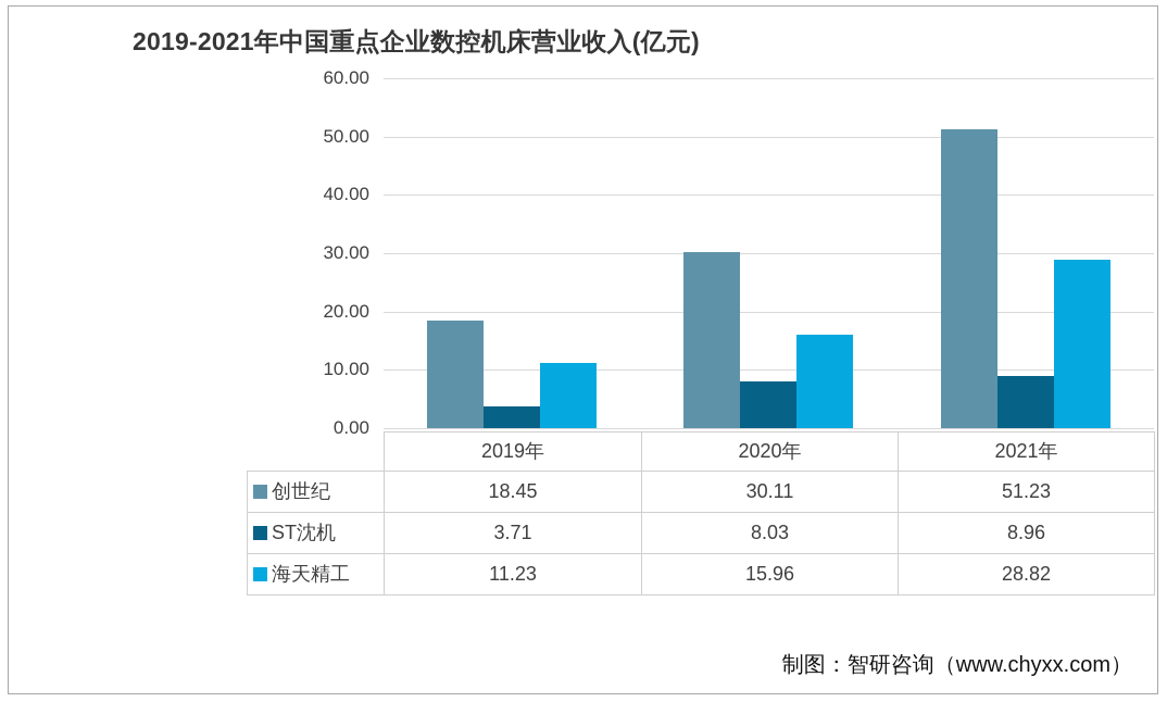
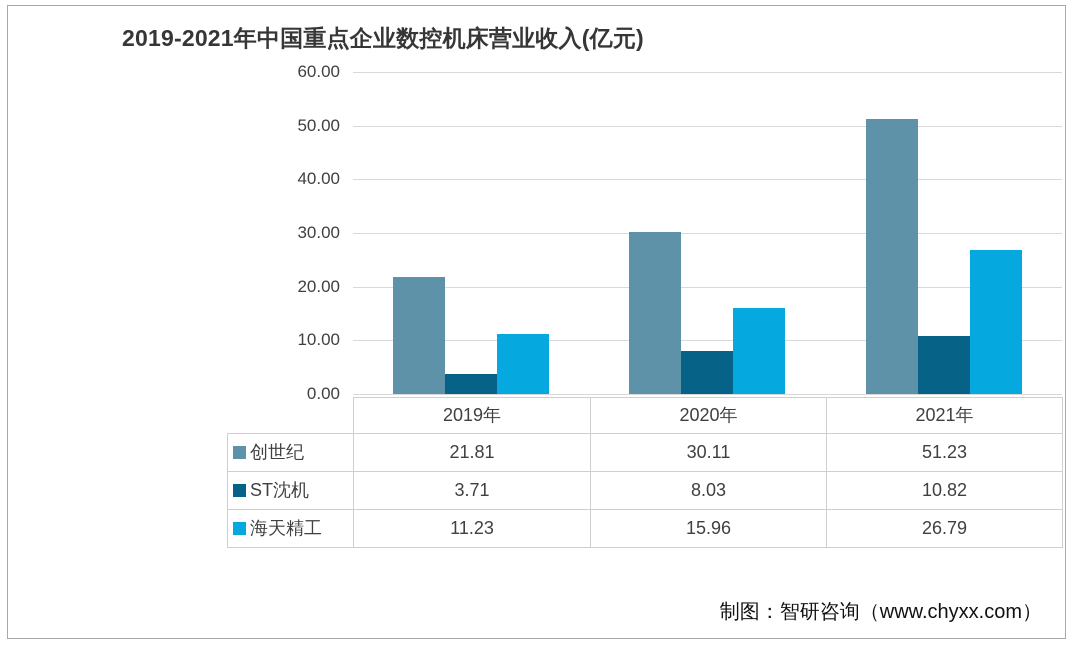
创世纪/2019年: 18.45 -> 21.81
ST沈机/2021年: 8.96 -> 10.82
海天精工/2021年: 28.82 -> 26.79
